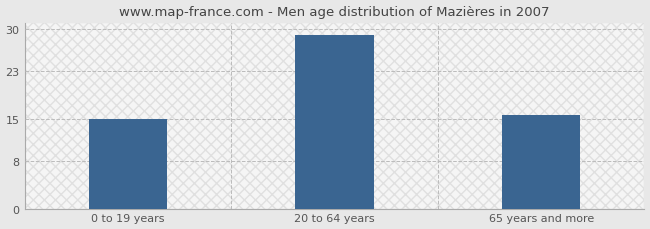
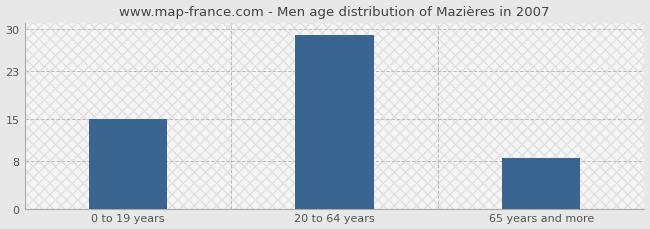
65 years and more: 15.6 -> 8.5
